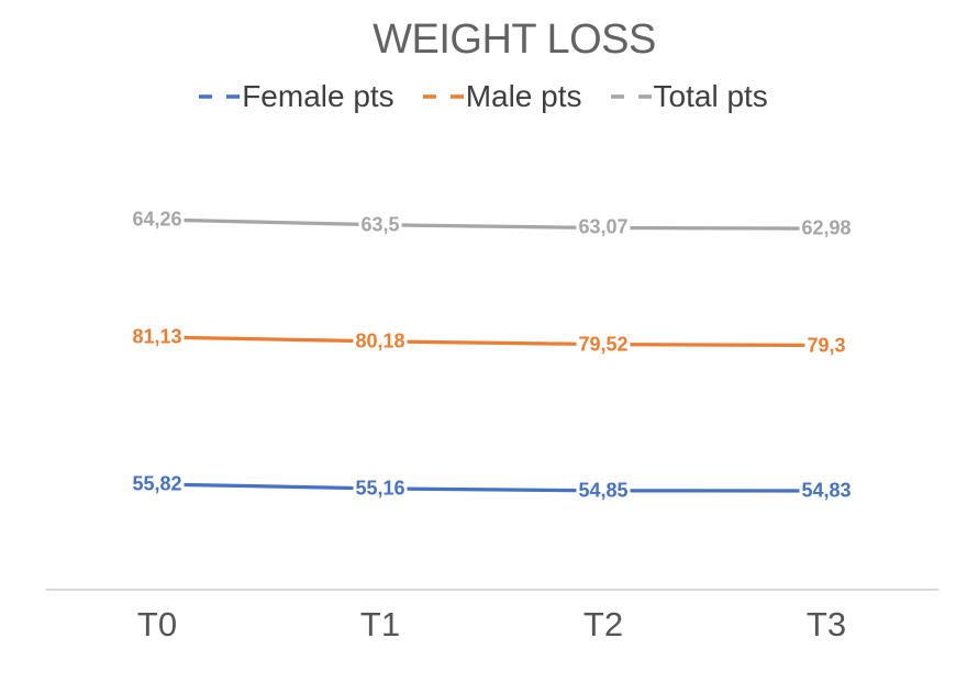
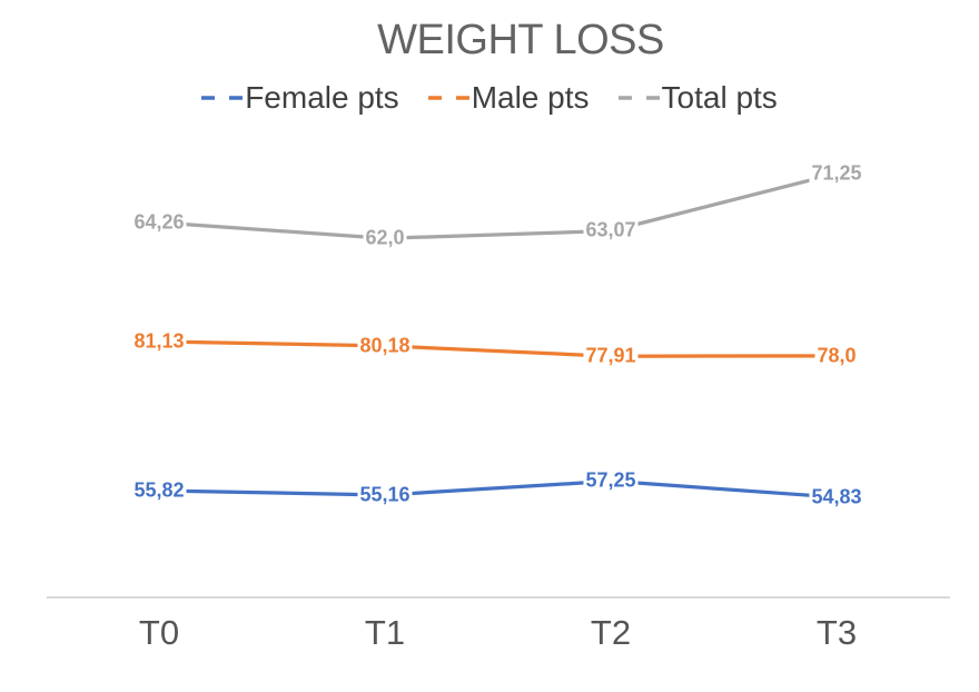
Total pts/T1: 63,5 -> 62,0
Female pts/T2: 54,85 -> 57,25
Male pts/T2: 79,52 -> 77,91
Male pts/T3: 79,3 -> 78,0
Total pts/T3: 62,98 -> 71,25
